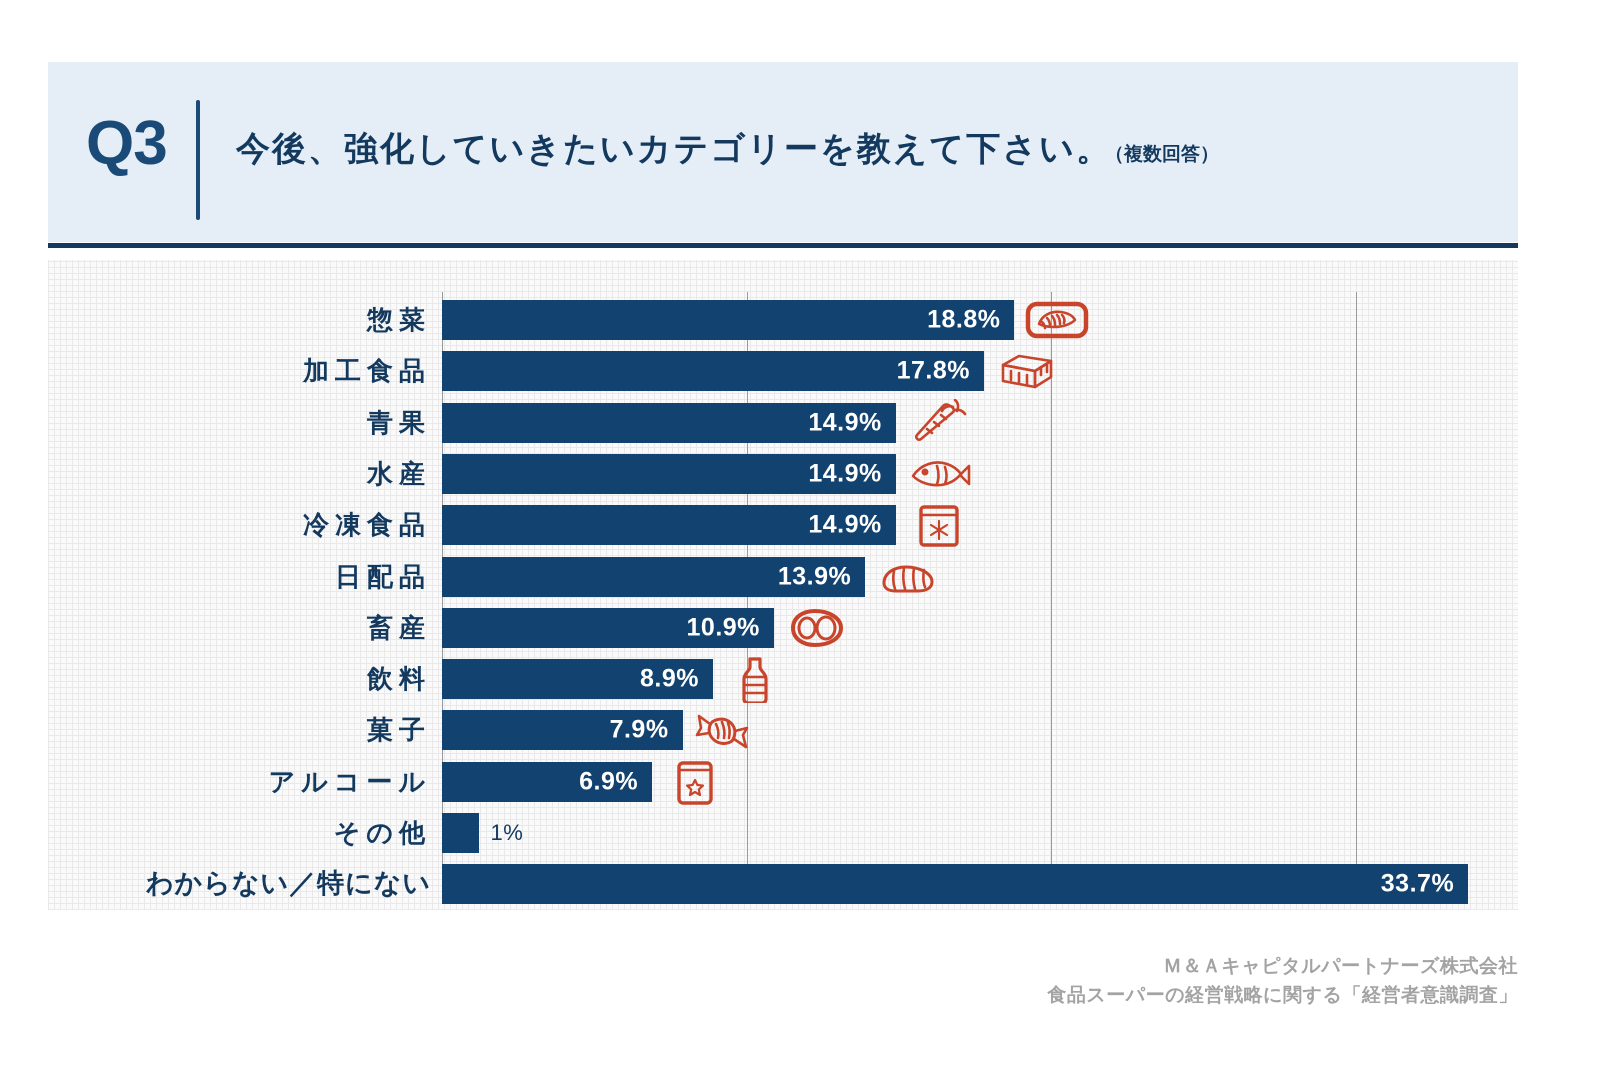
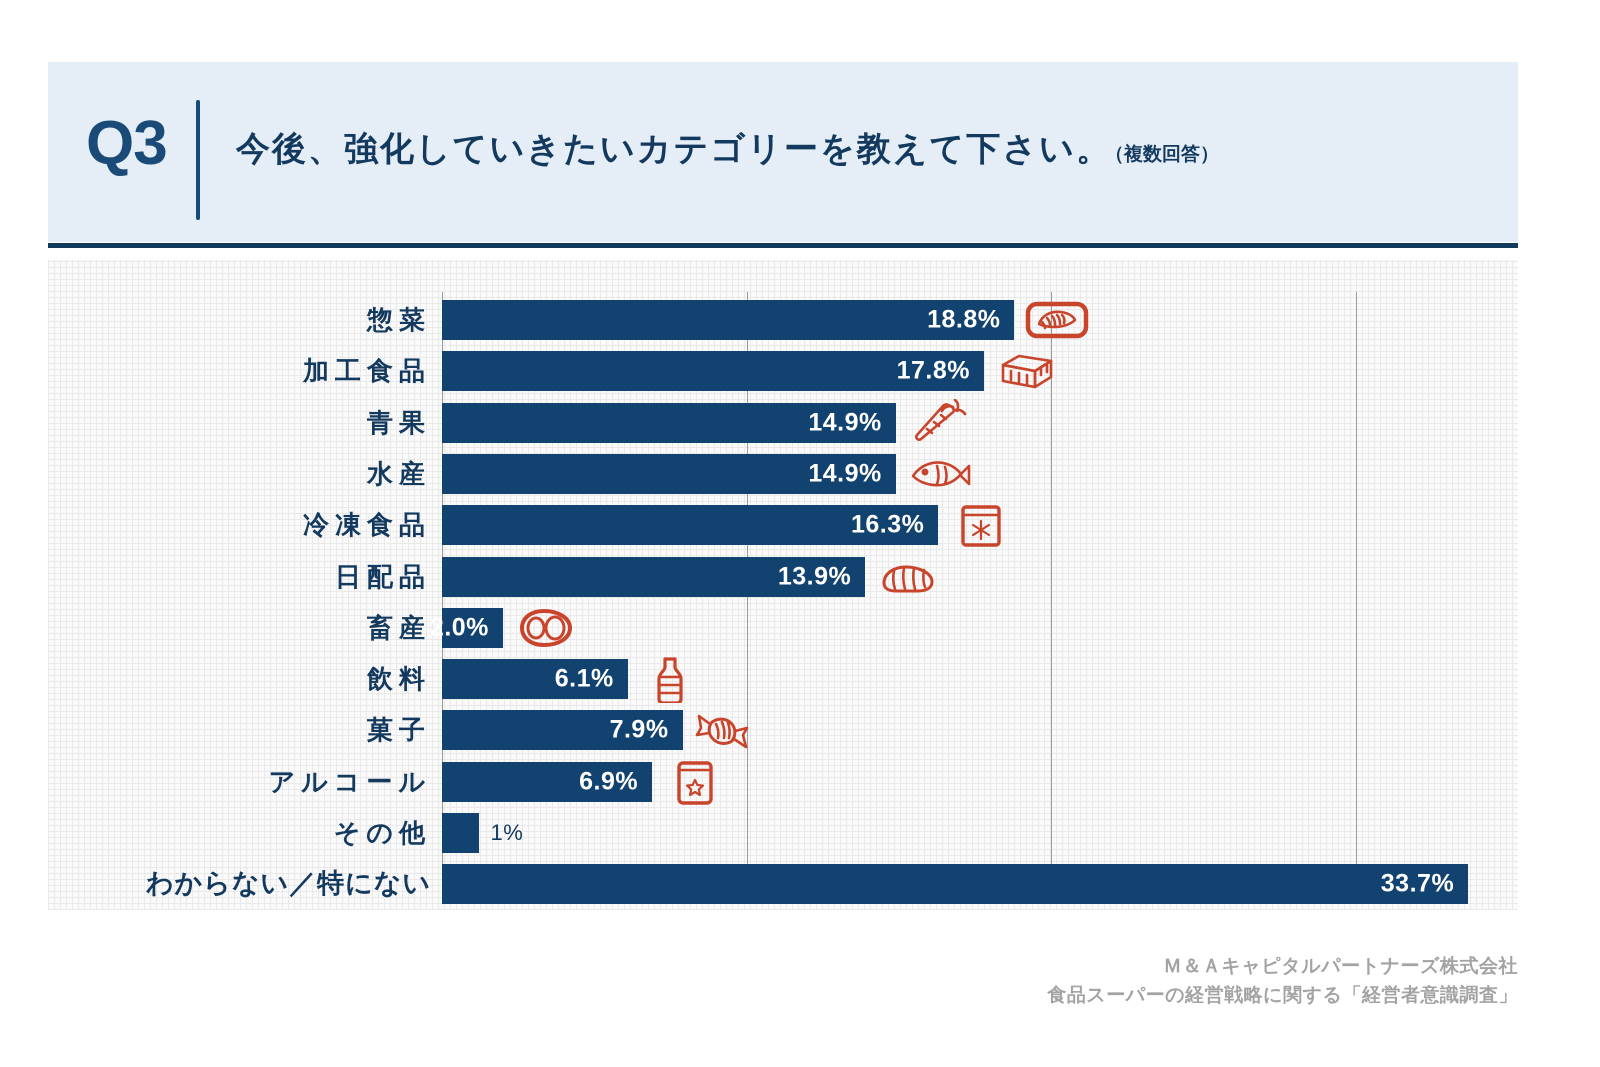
冷凍食品: 14.9% -> 16.3%
畜産: 10.9% -> 2.0%
飲料: 8.9% -> 6.1%
